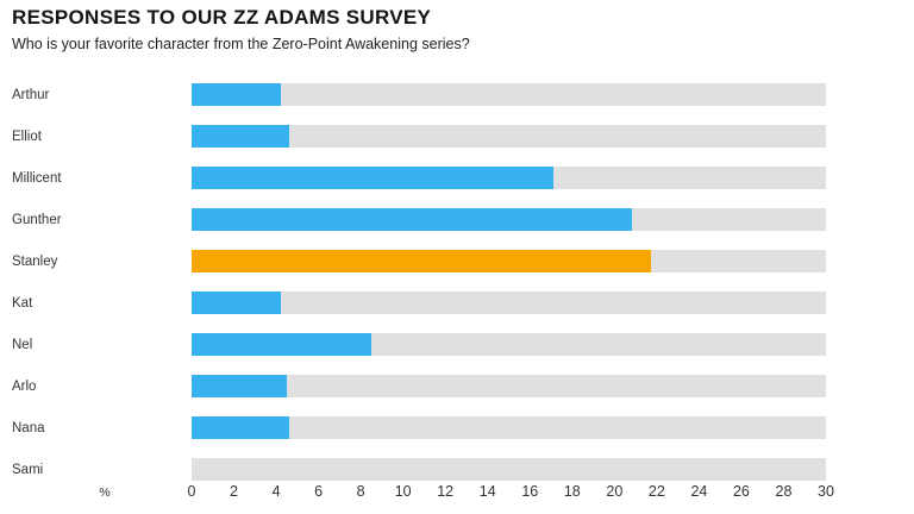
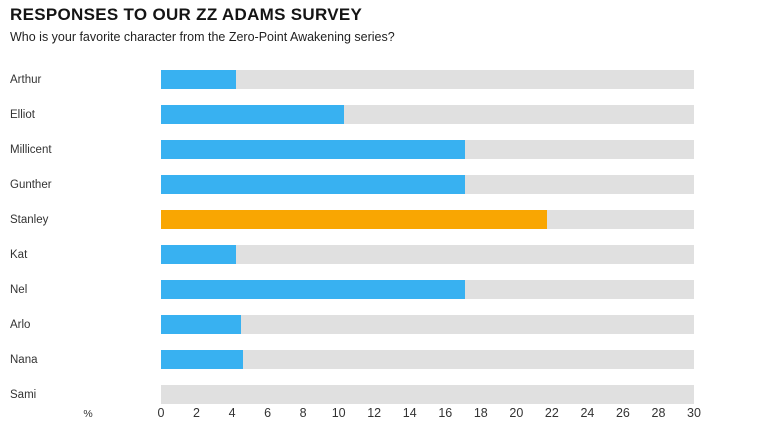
Elliot: 4.6 -> 10.3
Gunther: 20.8 -> 17.1
Nel: 8.5 -> 17.1
